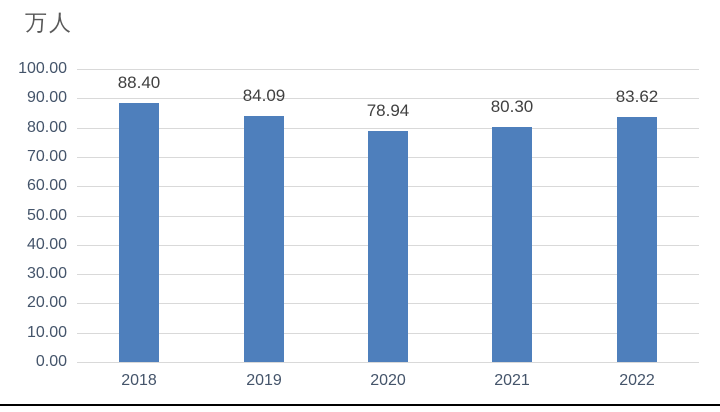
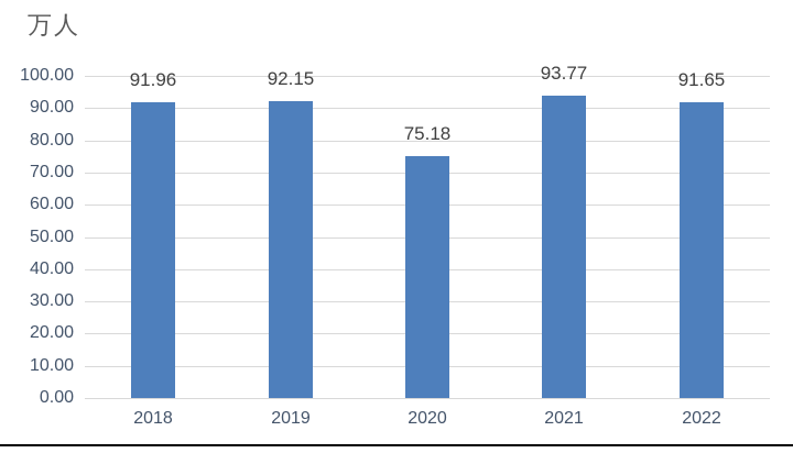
2018: 88.40 -> 91.96
2019: 84.09 -> 92.15
2020: 78.94 -> 75.18
2021: 80.30 -> 93.77
2022: 83.62 -> 91.65
